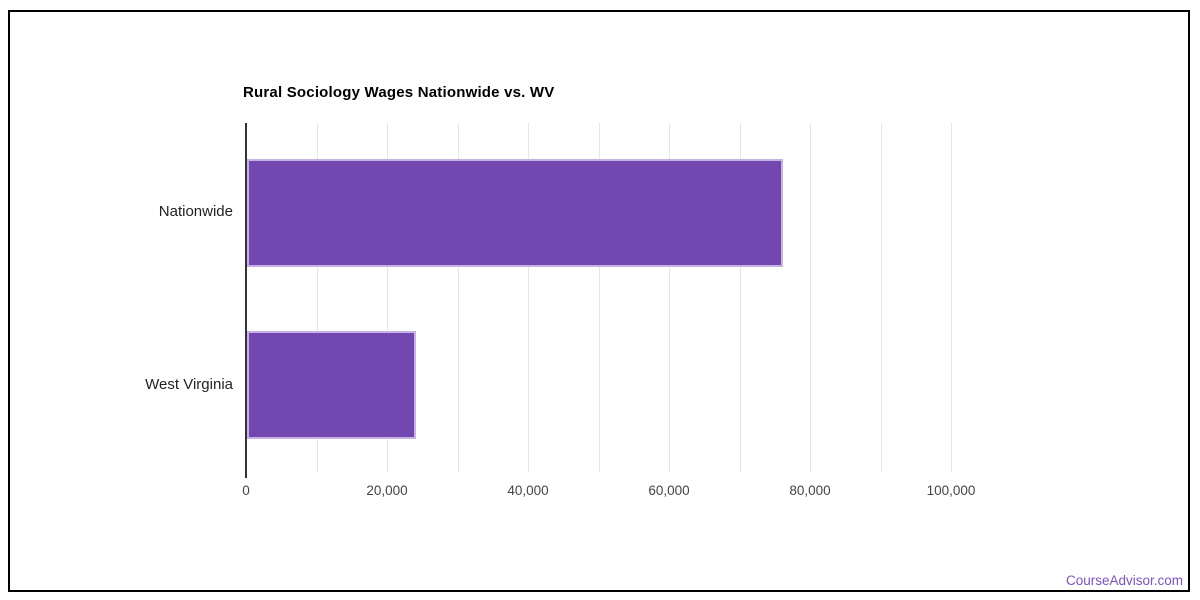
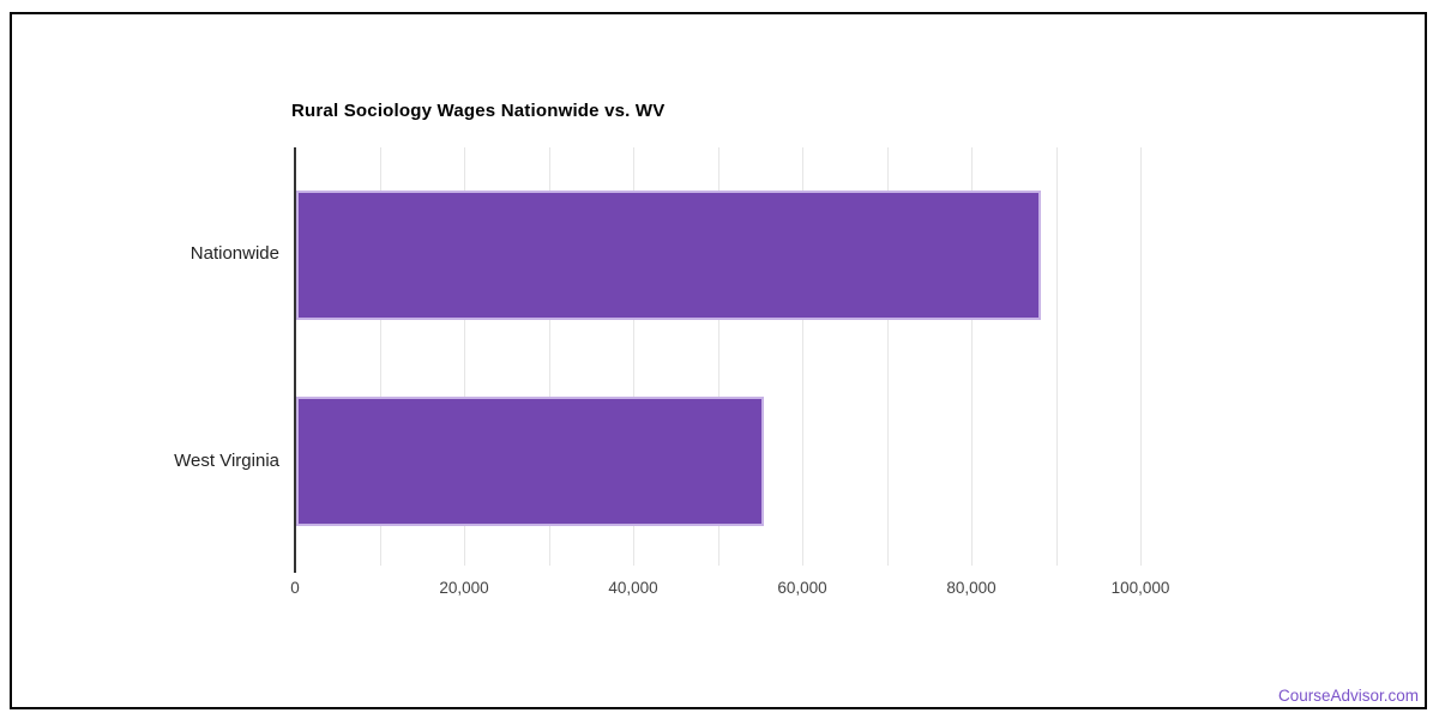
Nationwide: 76000 -> 88000
West Virginia: 24000 -> 55000
